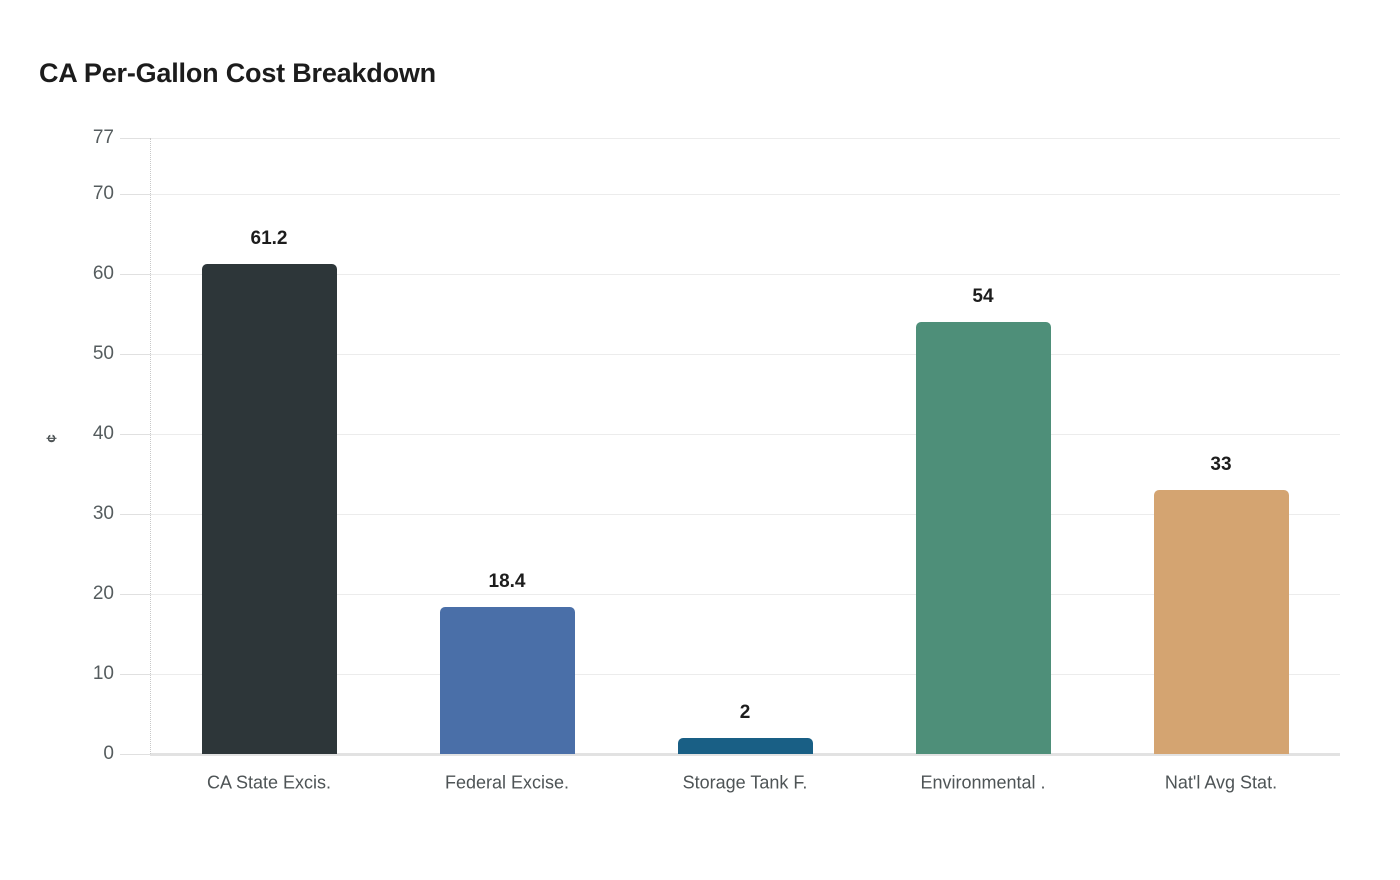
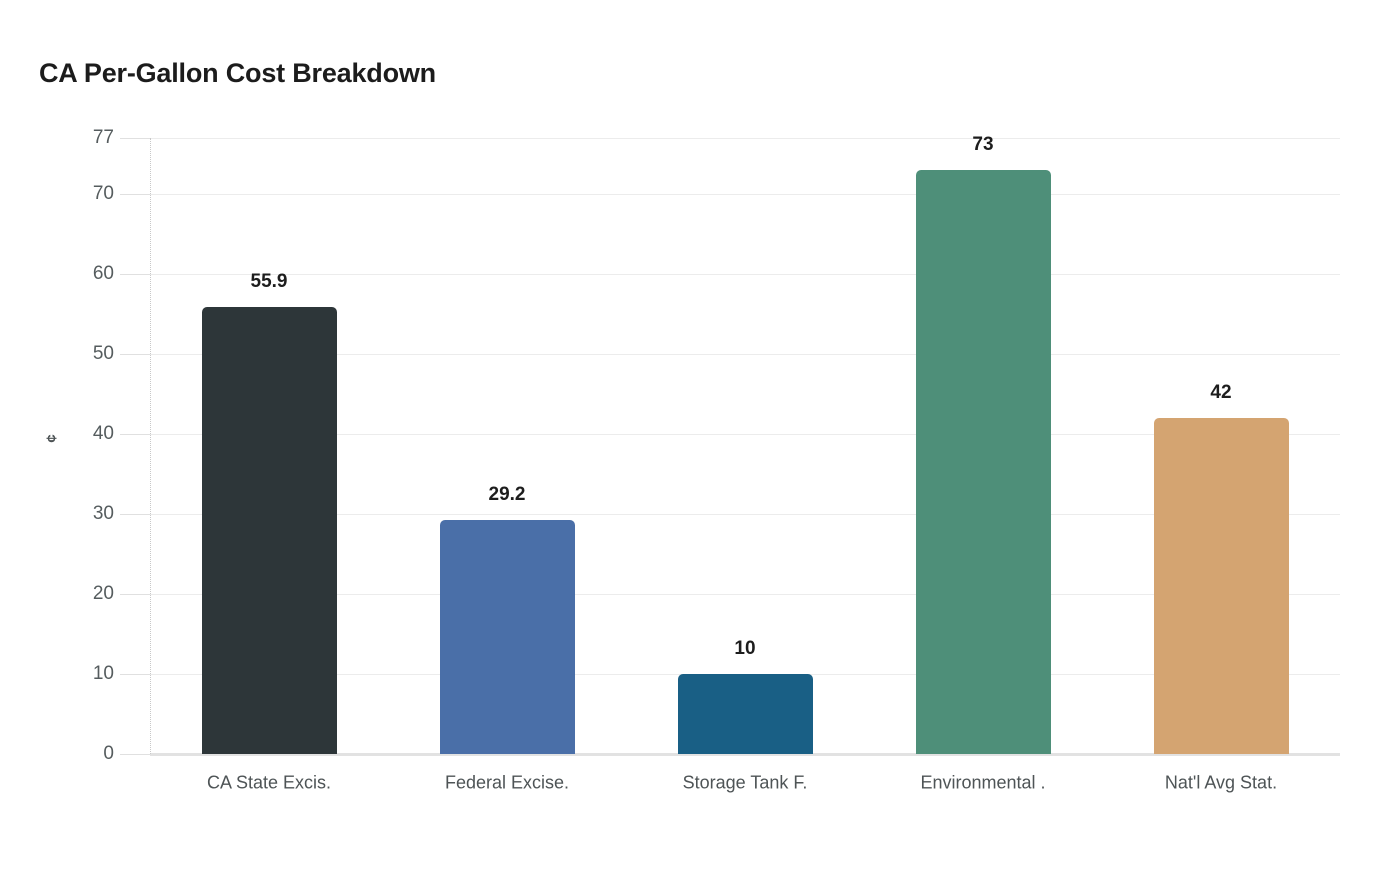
CA State Excis.: 61.2 -> 55.9
Federal Excise.: 18.4 -> 29.2
Storage Tank F.: 2 -> 10
Environmental .: 54 -> 73
Nat'l Avg Stat.: 33 -> 42
